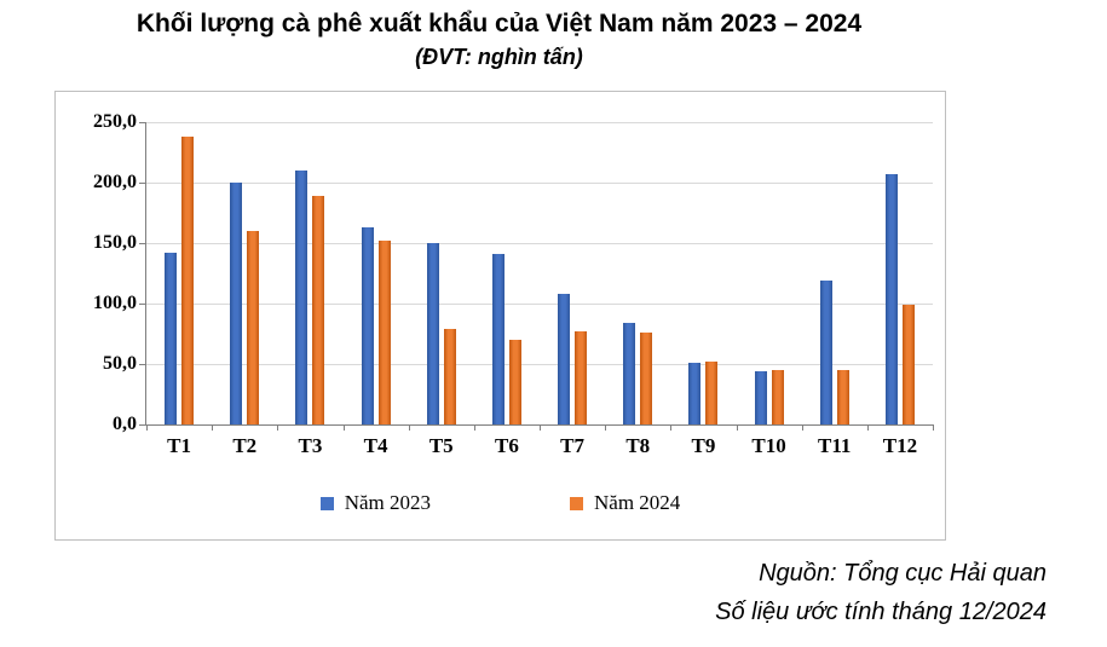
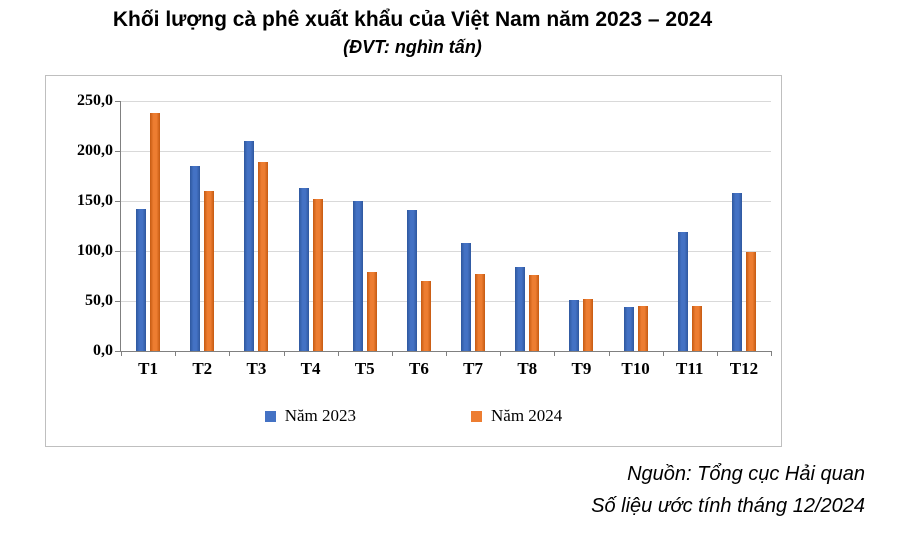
Năm 2023/T2: 200 -> 185
Năm 2023/T12: 207 -> 158
